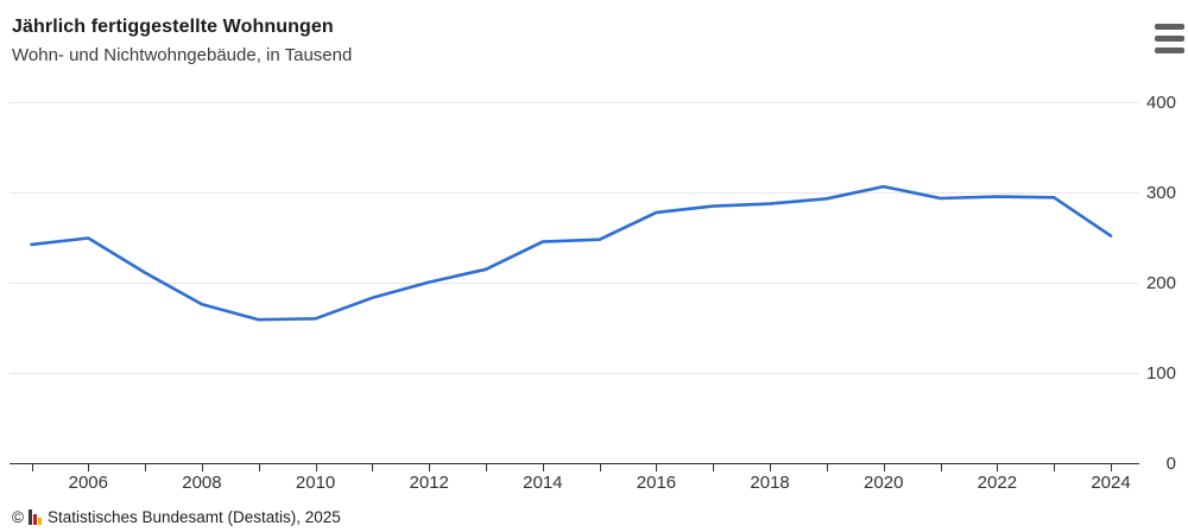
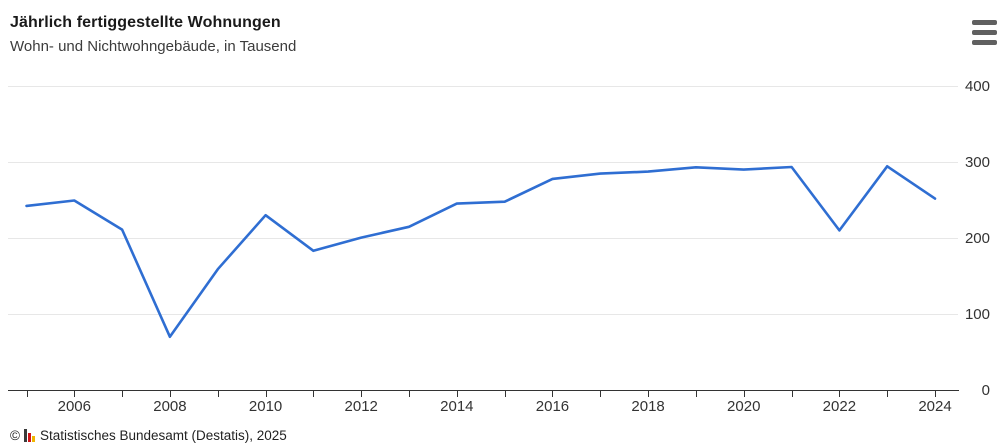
2008: 180 -> 70
2010: 160 -> 230
2020: 310 -> 290
2022: 300 -> 210
